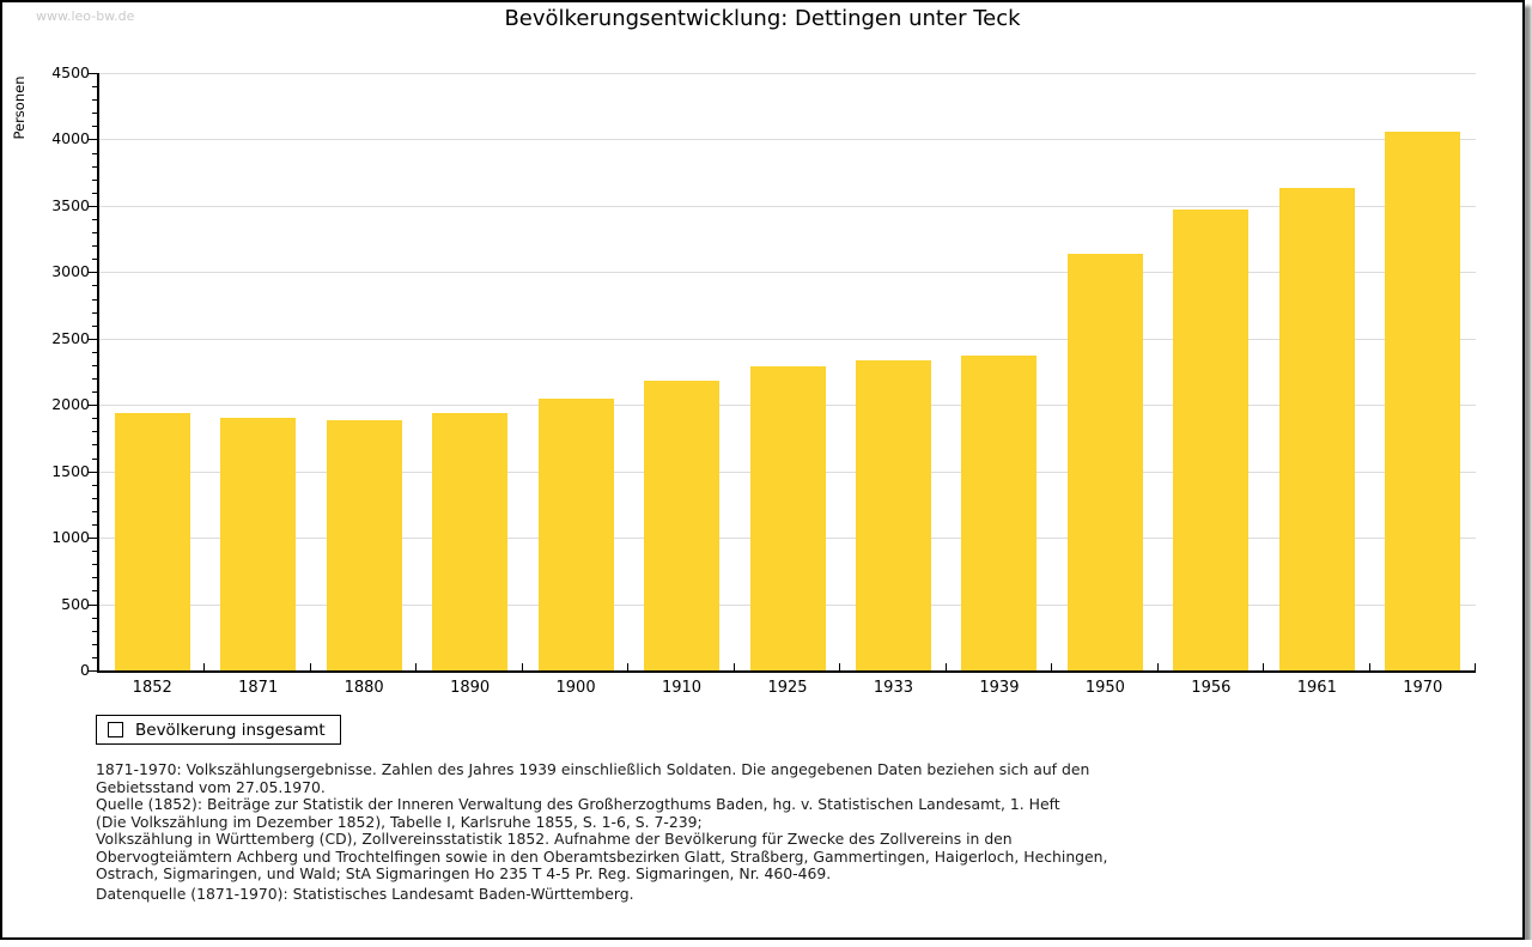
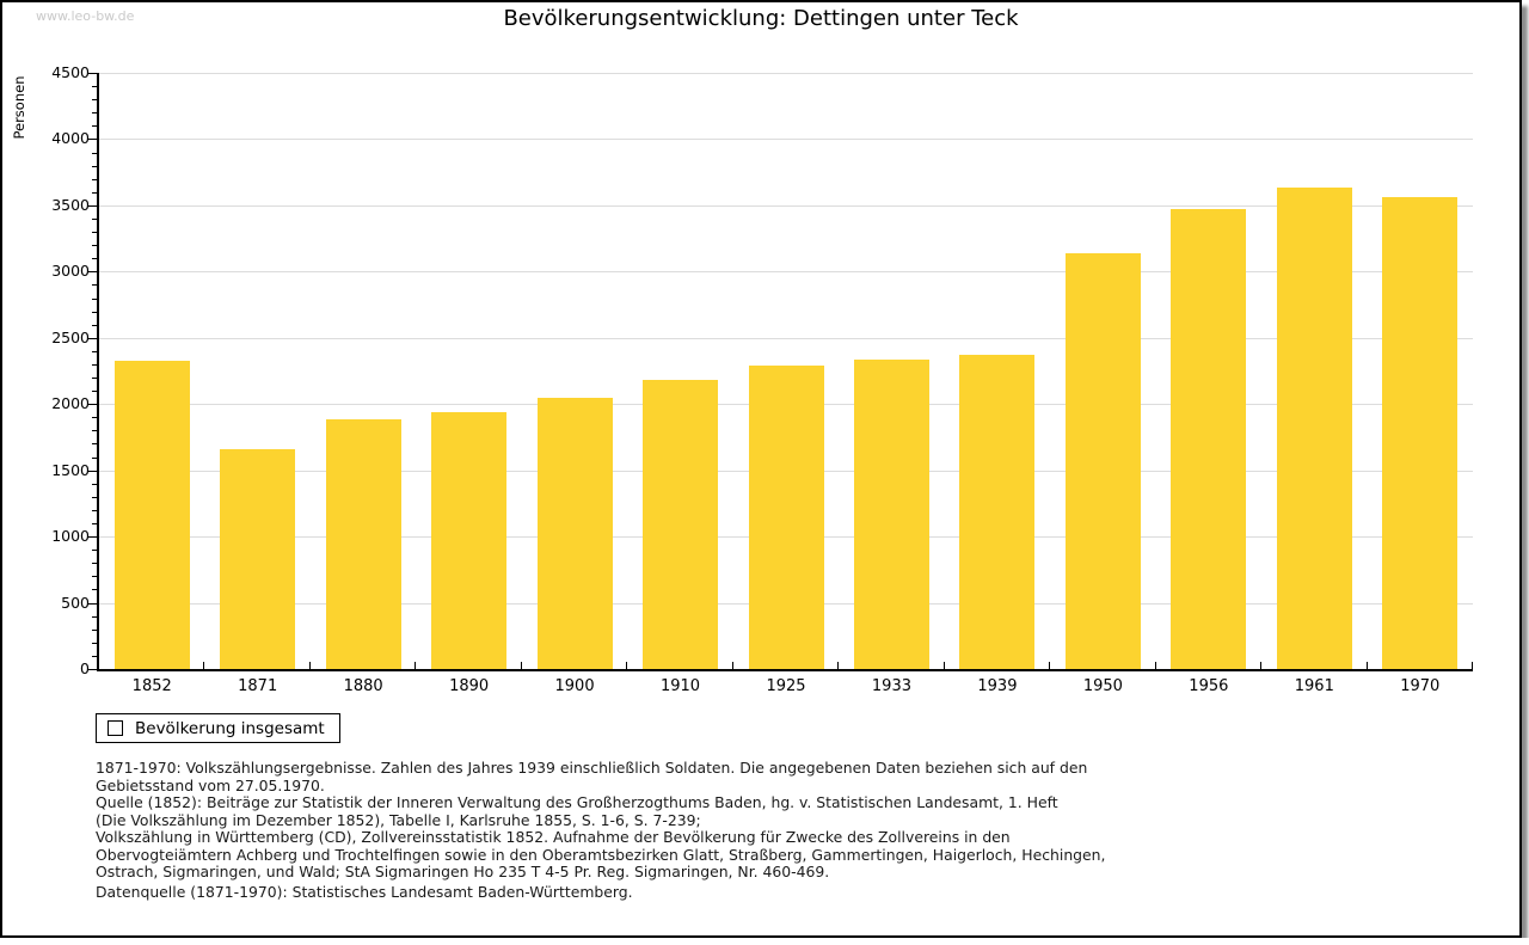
1852: 1940 -> 2330
1871: 1900 -> 1660
1970: 4060 -> 3560
